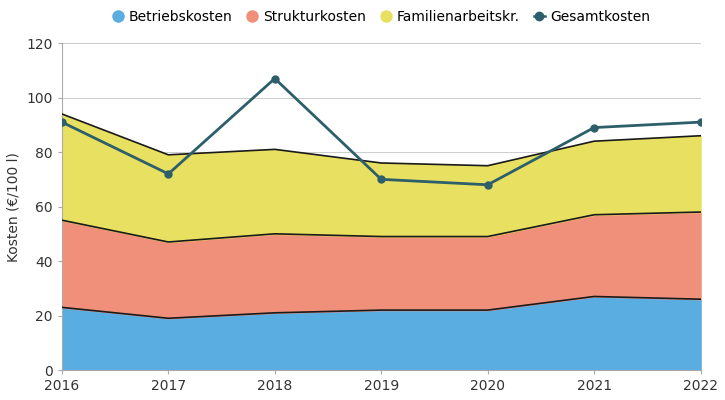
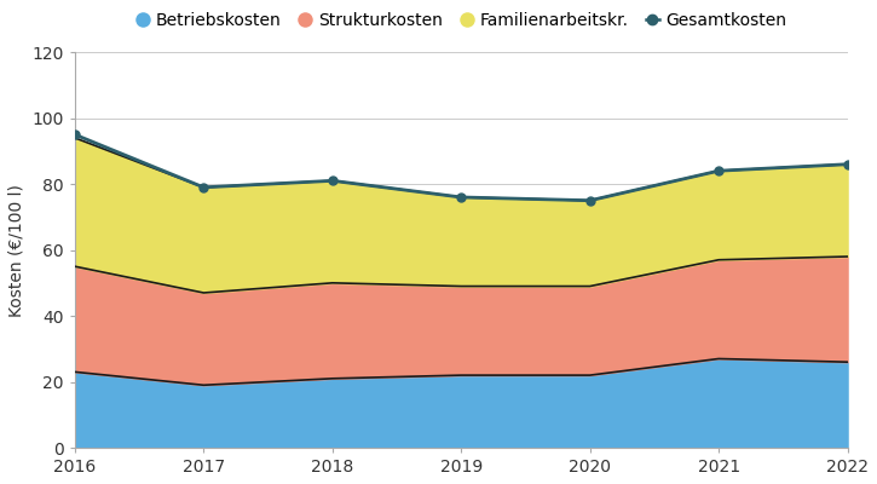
Gesamtkosten/2016: 91 -> 95
Gesamtkosten/2017: 72 -> 79
Gesamtkosten/2018: 107 -> 81
Gesamtkosten/2019: 70 -> 76
Gesamtkosten/2020: 68 -> 75
Gesamtkosten/2021: 89 -> 84
Gesamtkosten/2022: 91 -> 86
